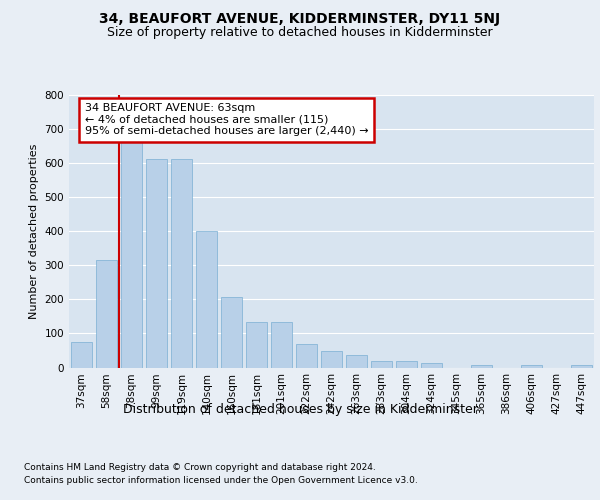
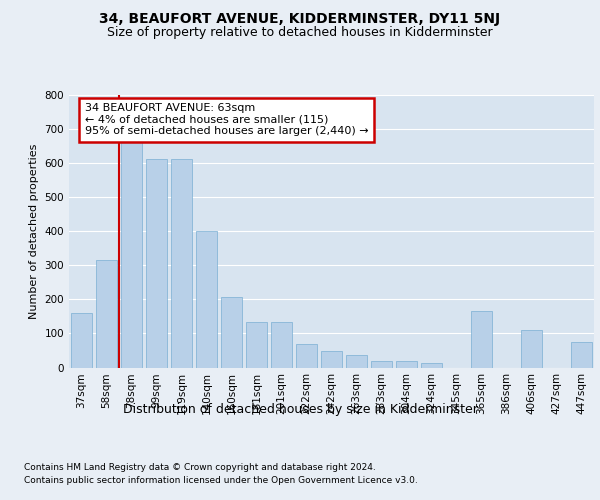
37sqm: 75 -> 160
365sqm: 8 -> 165
406sqm: 8 -> 110
447sqm: 8 -> 75
